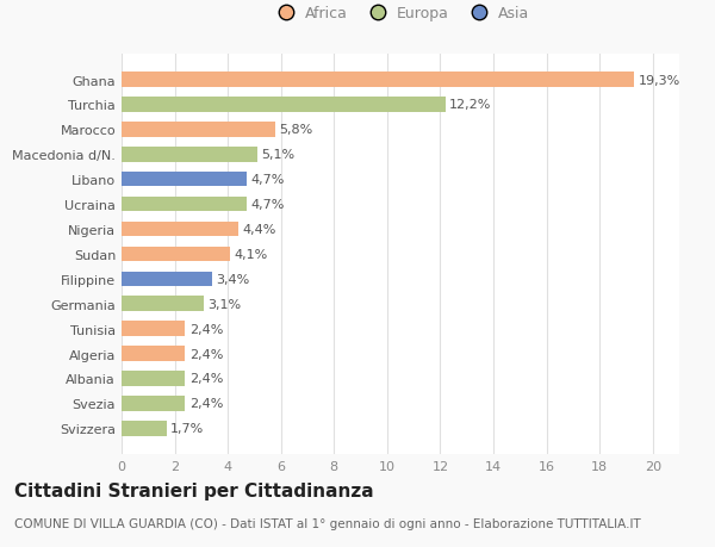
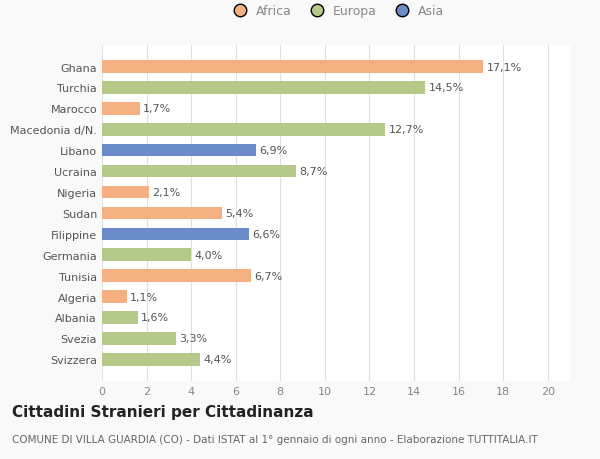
Ghana: 19,3% -> 17,1%
Turchia: 12,2% -> 14,5%
Marocco: 5,8% -> 1,7%
Macedonia d/N.: 5,1% -> 12,7%
Libano: 4,7% -> 6,9%
Ucraina: 4,7% -> 8,7%
Nigeria: 4,4% -> 2,1%
Sudan: 4,1% -> 5,4%
Filippine: 3,4% -> 6,6%
Germania: 3,1% -> 4,0%
Tunisia: 2,4% -> 6,7%
Algeria: 2,4% -> 1,1%
Albania: 2,4% -> 1,6%
Svezia: 2,4% -> 3,3%
Svizzera: 1,7% -> 4,4%
